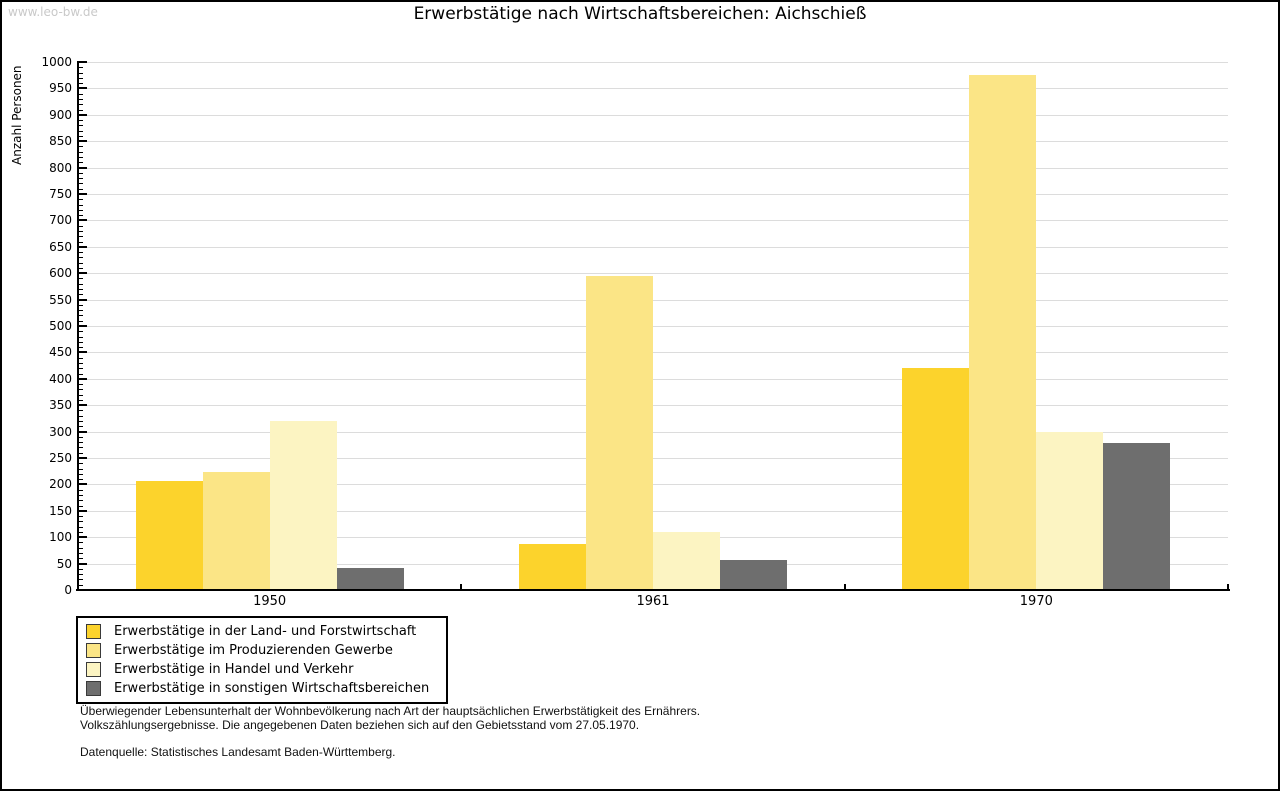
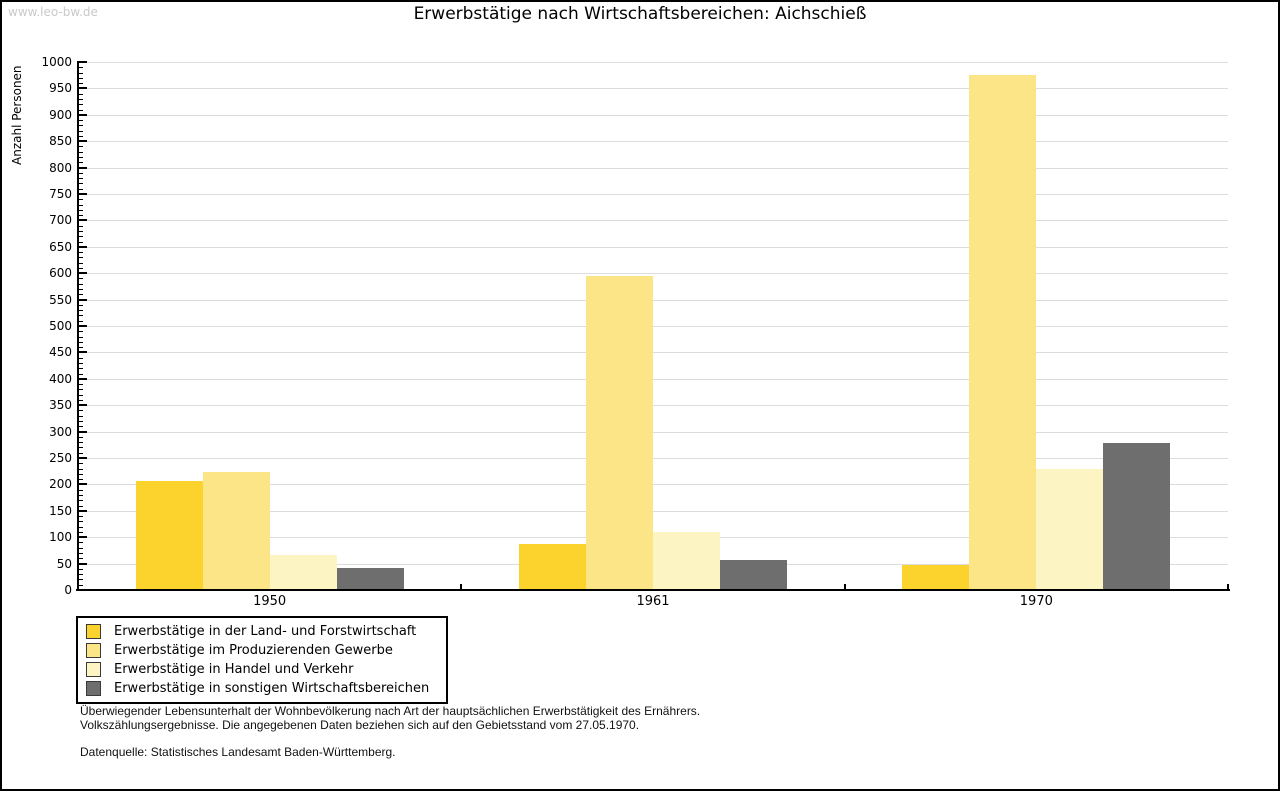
Erwerbstätige in Handel und Verkehr/1950: 320 -> 70
Erwerbstätige in der Land- und Forstwirtschaft/1970: 420 -> 50
Erwerbstätige in Handel und Verkehr/1970: 300 -> 230
